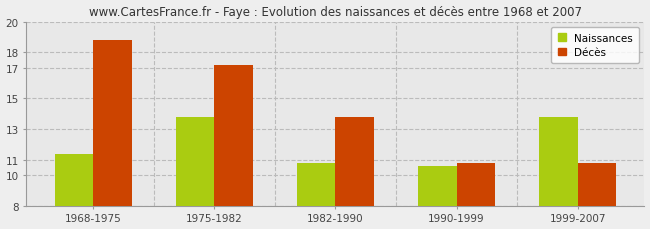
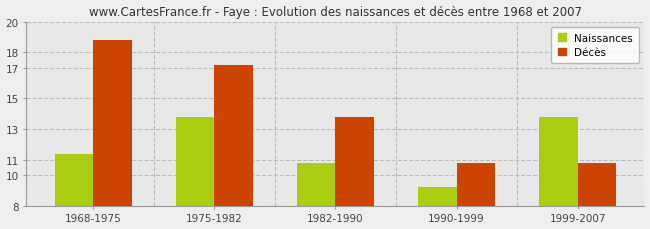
Naissances/1990-1999: 10.6 -> 9.2
